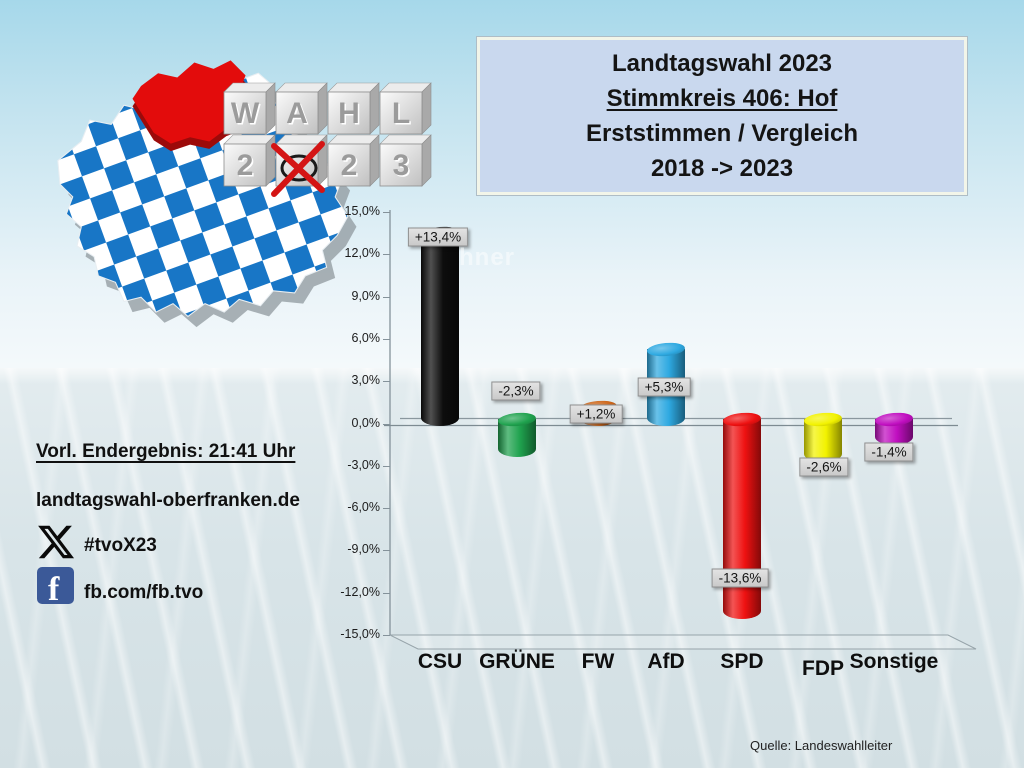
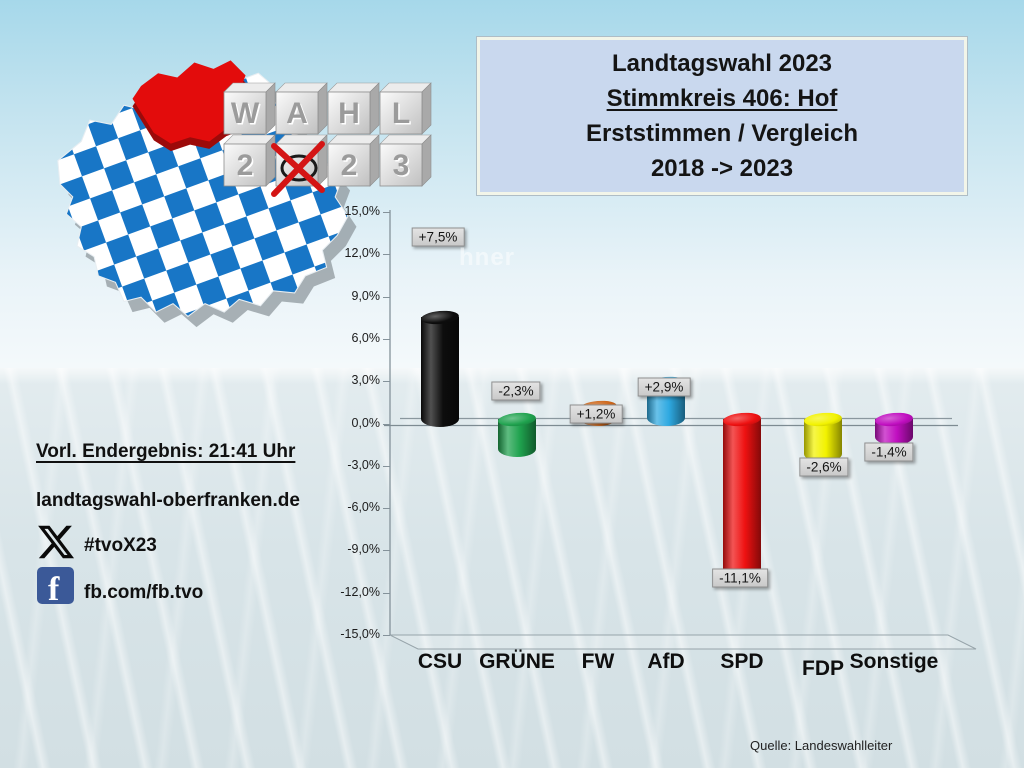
CSU: +13,4% -> +7,5%
AfD: +5,3% -> +2,9%
SPD: -13,6% -> -11,1%
